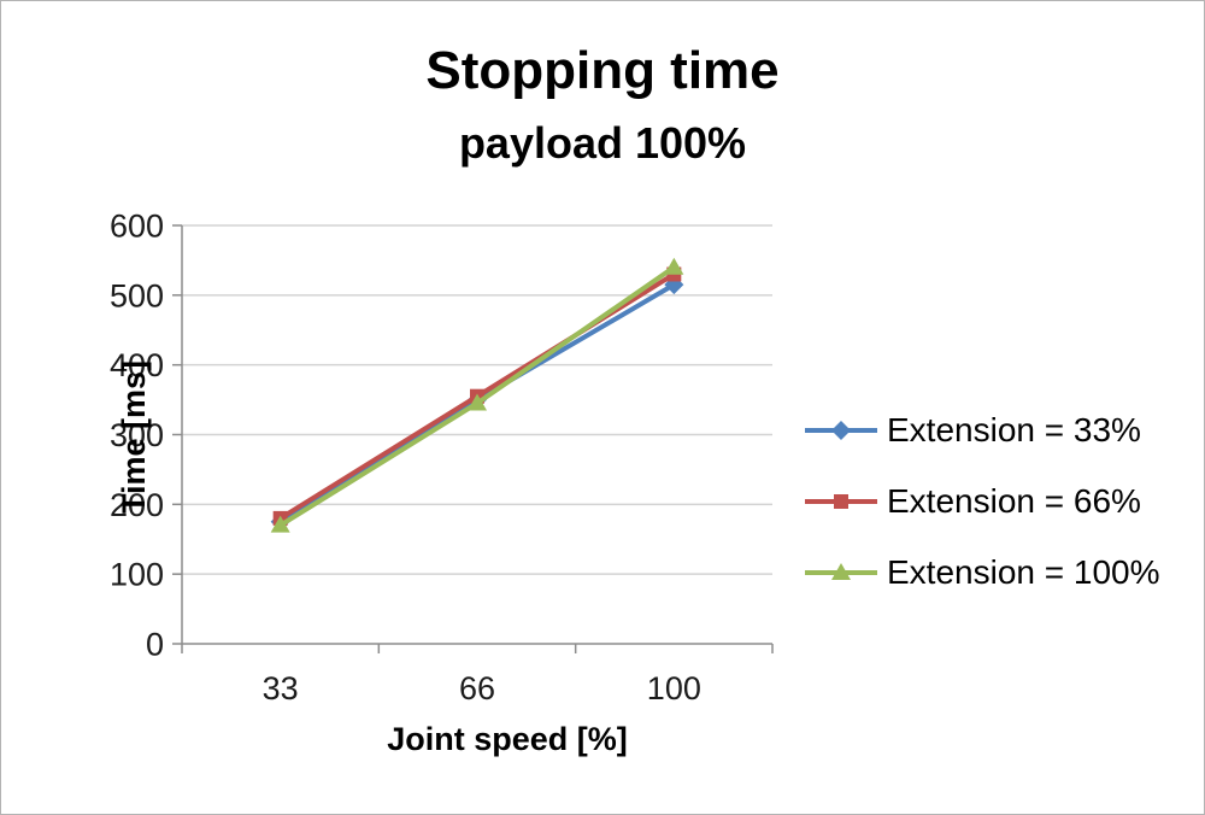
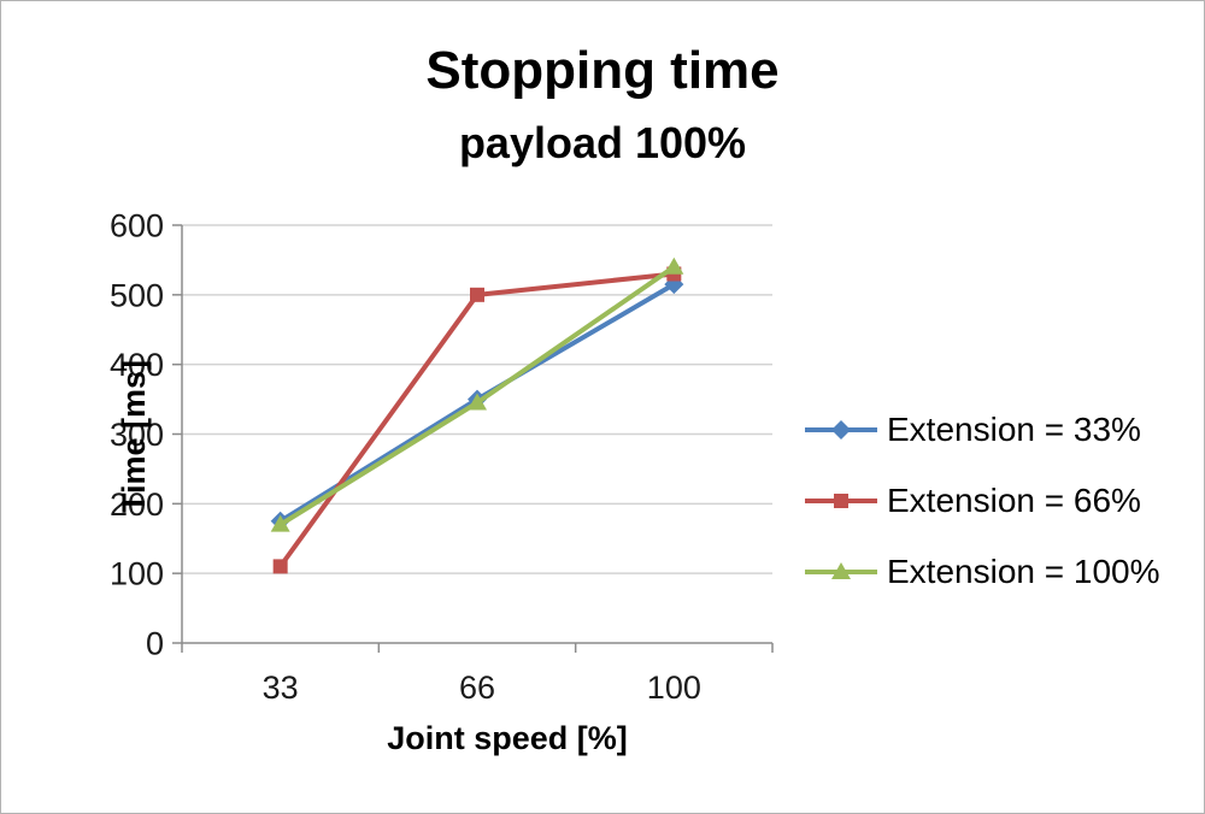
Extension = 66%/33: 180 -> 110
Extension = 66%/66: 360 -> 500
